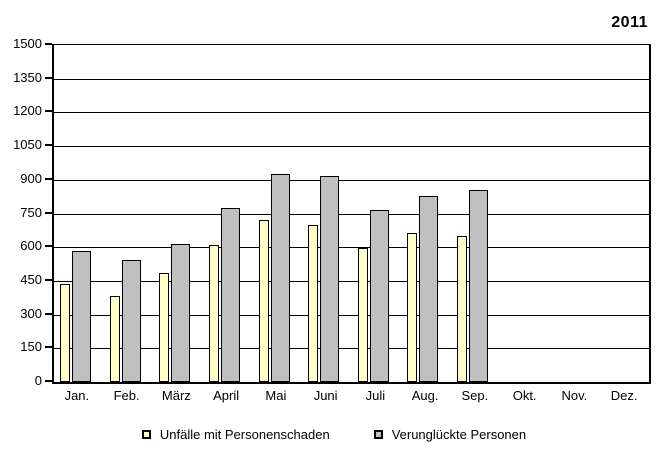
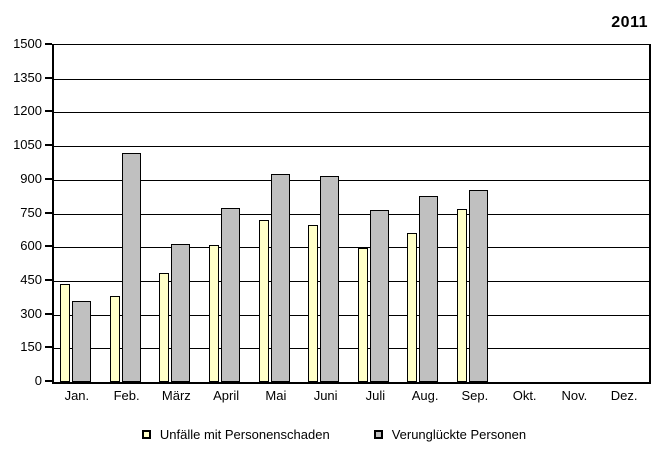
Verunglückte Personen/Jan.: 580 -> 360
Verunglückte Personen/Feb.: 540 -> 1020
Unfälle mit Personenschaden/Sep.: 650 -> 770
